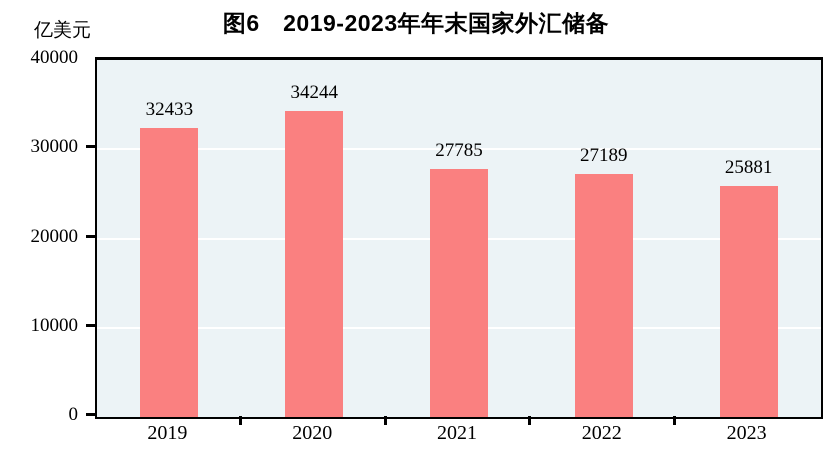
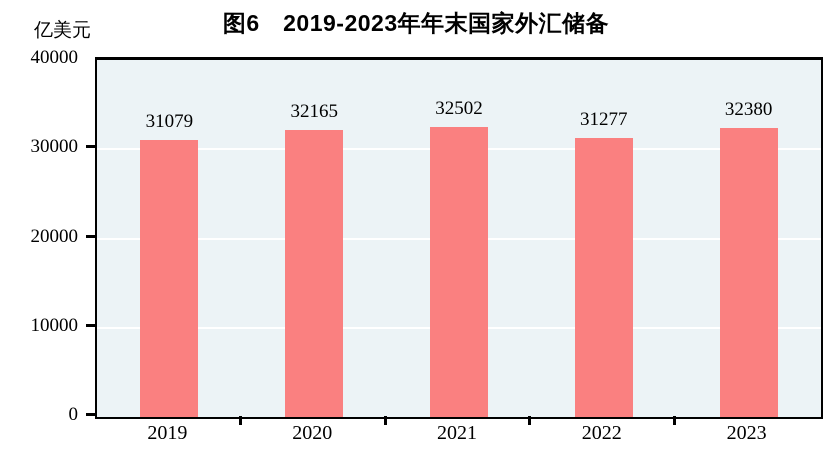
2019: 32433 -> 31079
2020: 34244 -> 32165
2021: 27785 -> 32502
2022: 27189 -> 31277
2023: 25881 -> 32380
